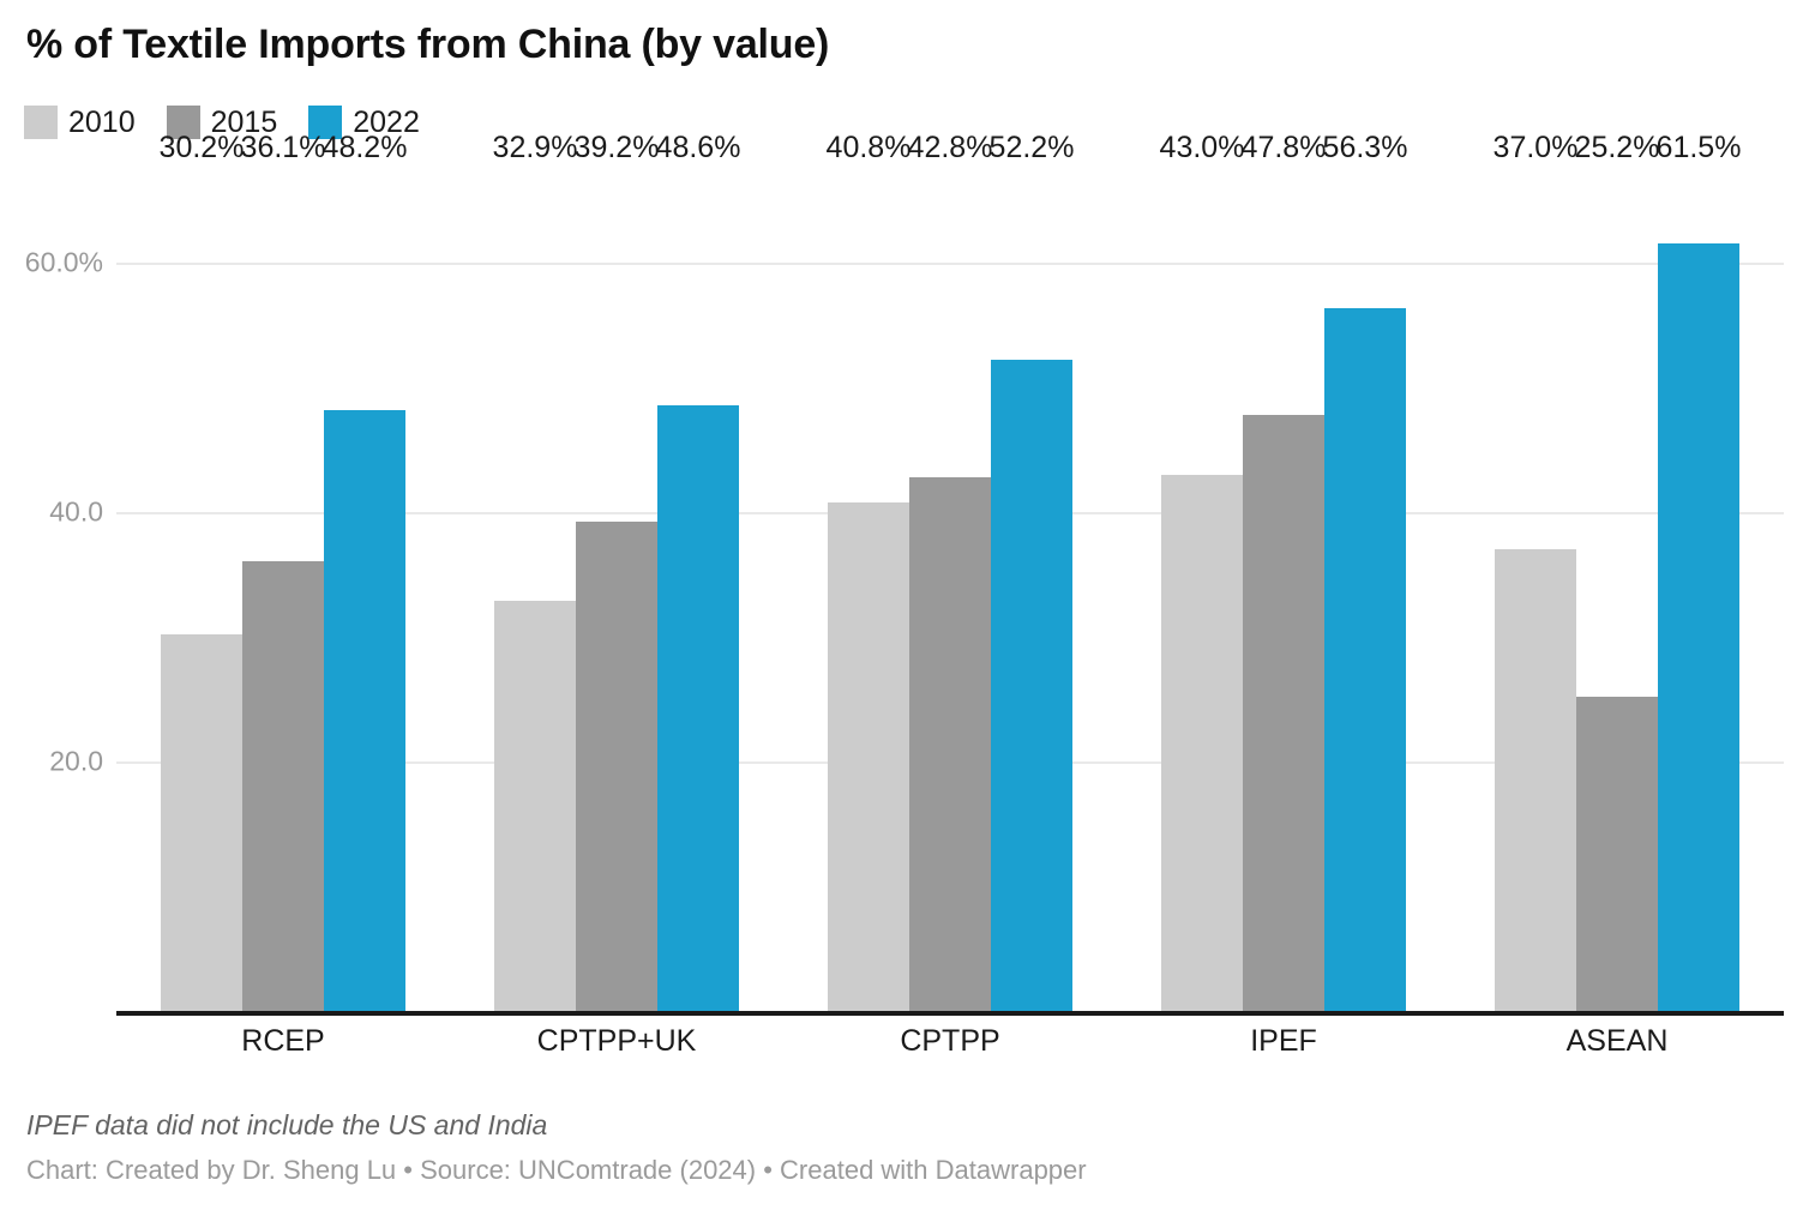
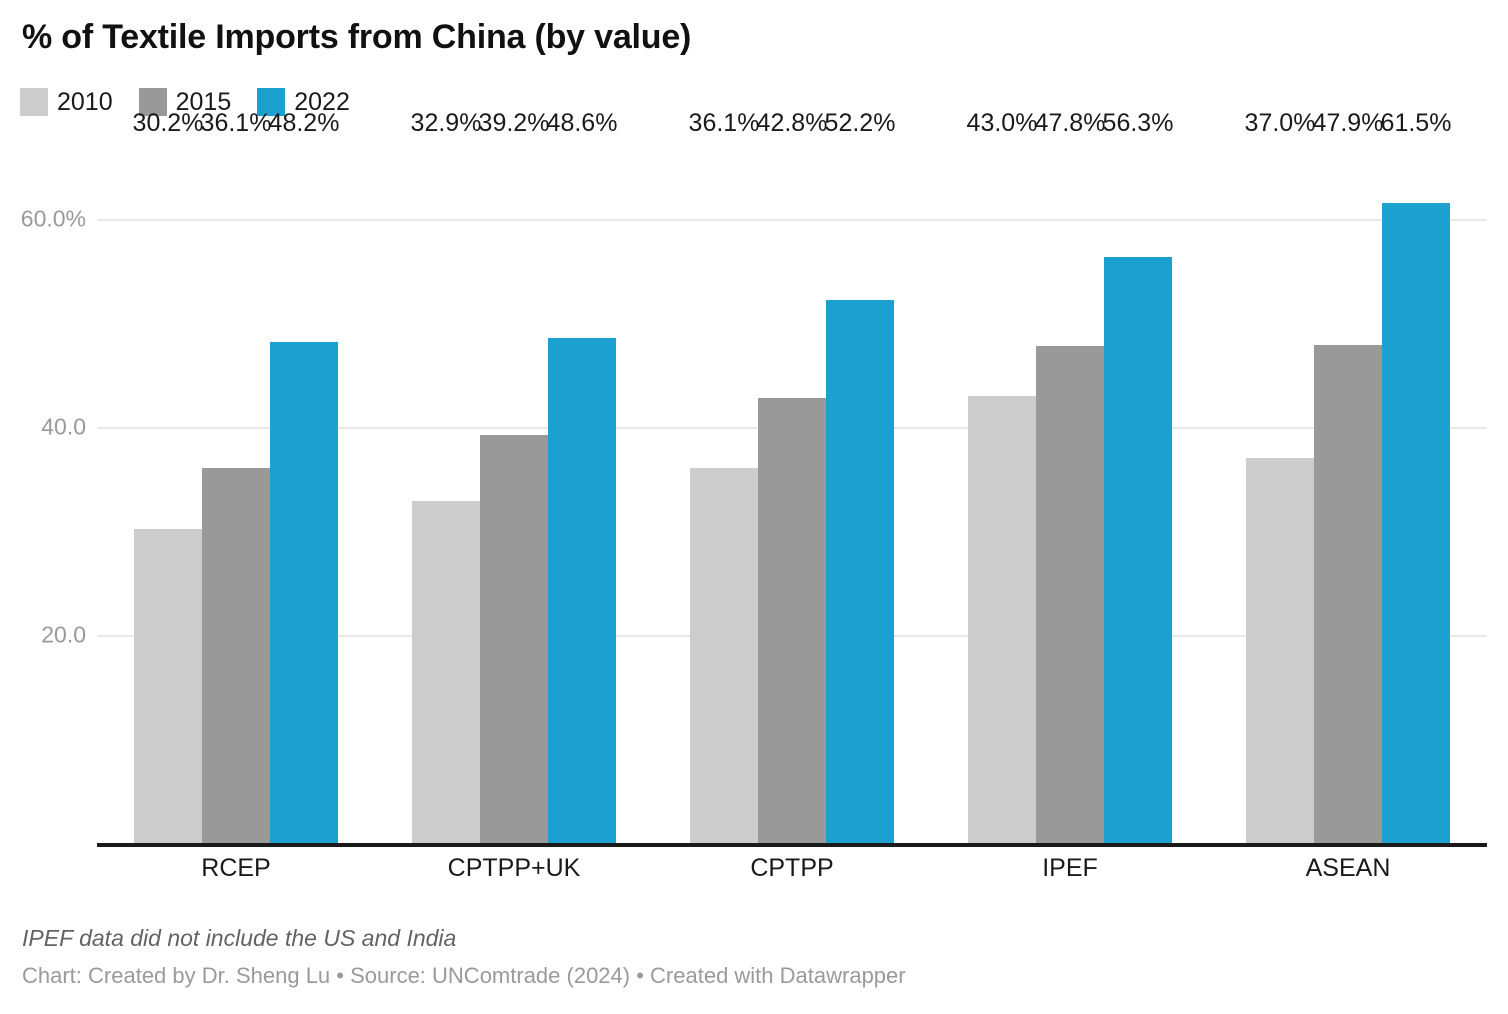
2010/CPTPP: 40.8% -> 36.1%
2015/ASEAN: 25.2% -> 47.9%
